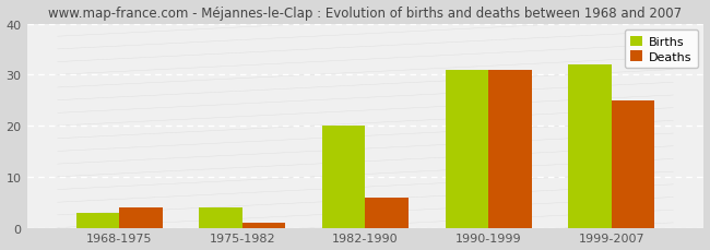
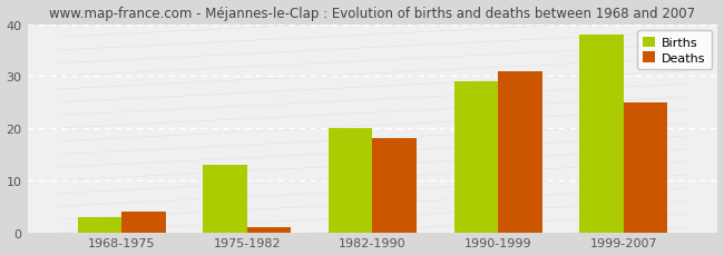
Births/1975-1982: 4 -> 13
Deaths/1982-1990: 6 -> 18
Births/1990-1999: 31 -> 29
Births/1999-2007: 32 -> 38
